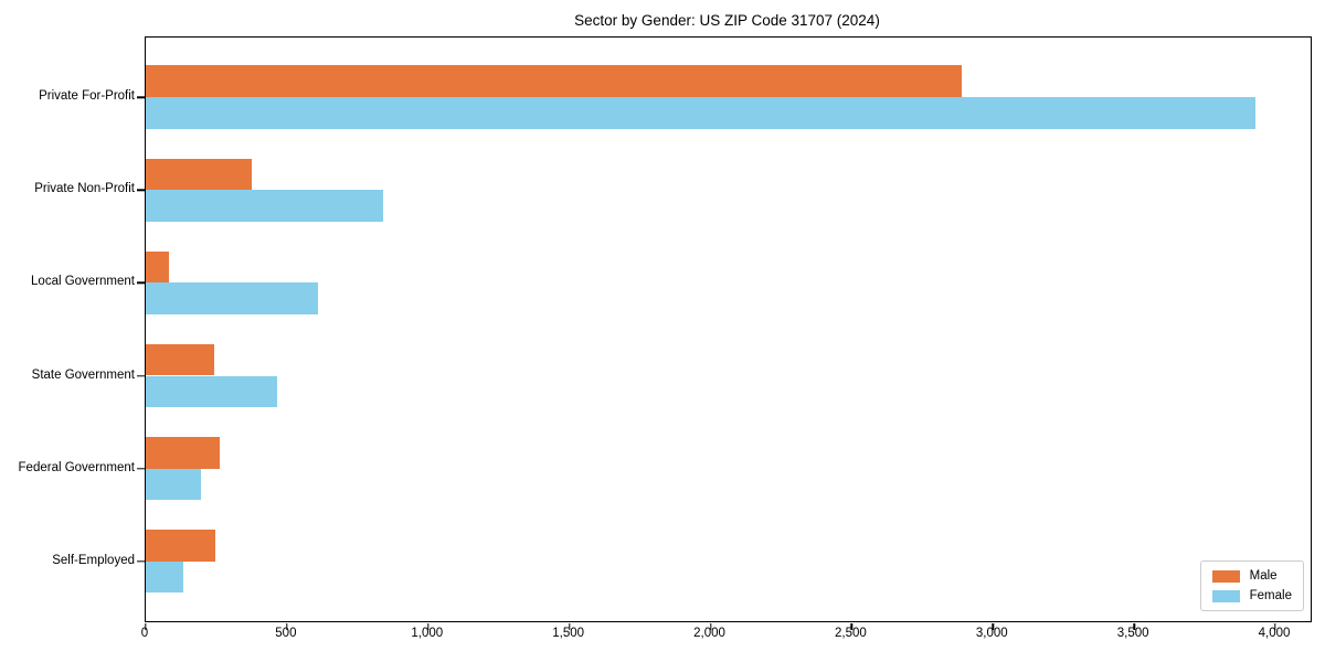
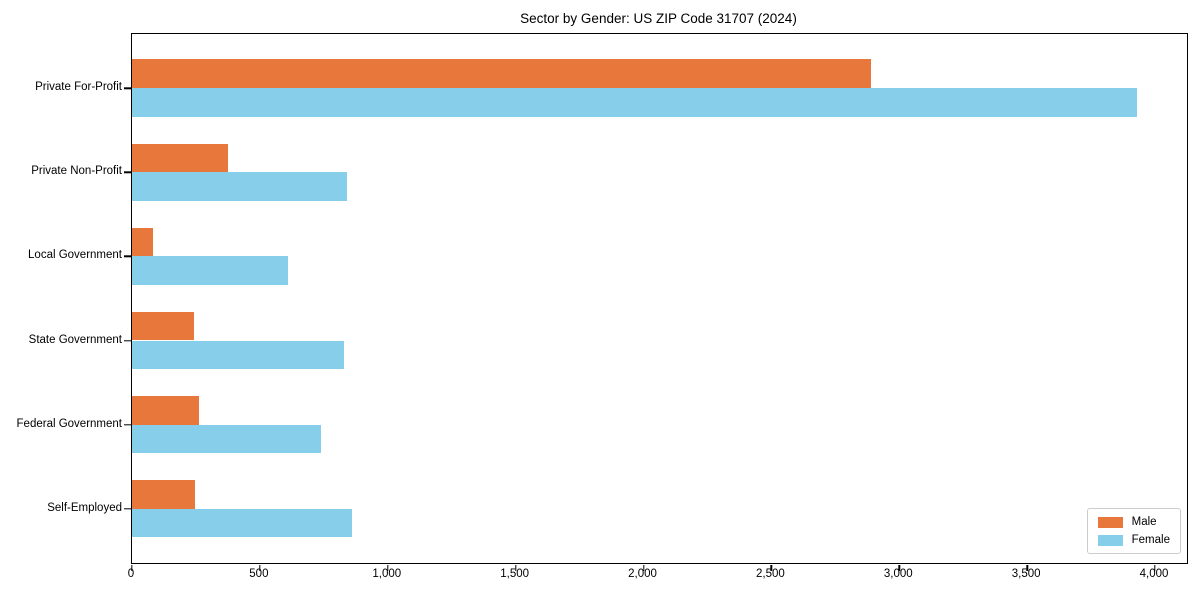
Female/State Government: 460 -> 830
Female/Federal Government: 200 -> 740
Female/Self-Employed: 130 -> 860
